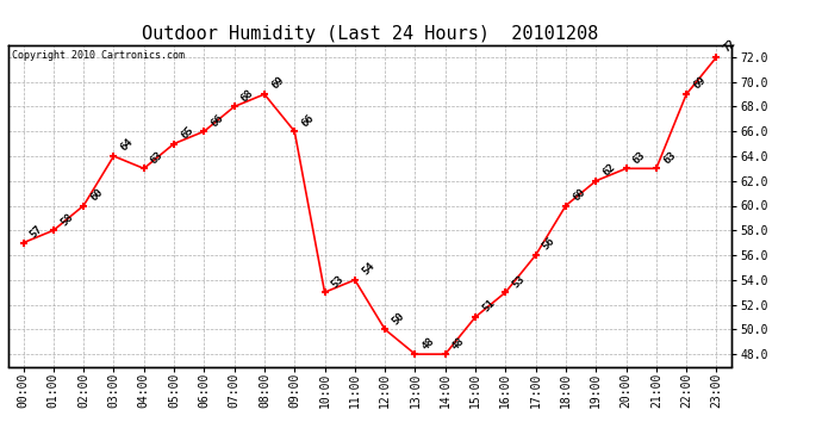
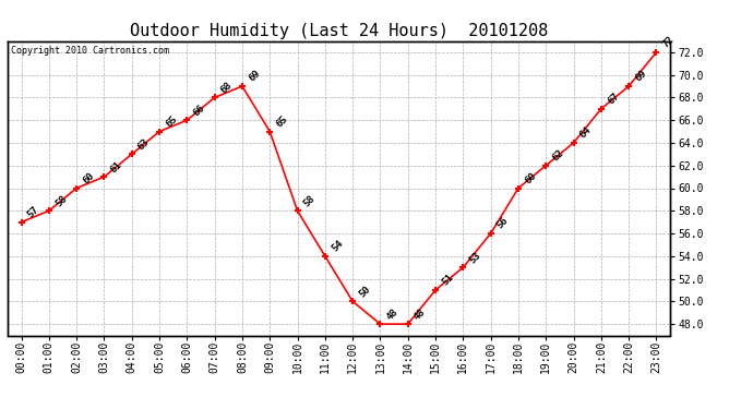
03:00: 64 -> 61
09:00: 66 -> 65
10:00: 53 -> 58
20:00: 63 -> 64
21:00: 63 -> 67
